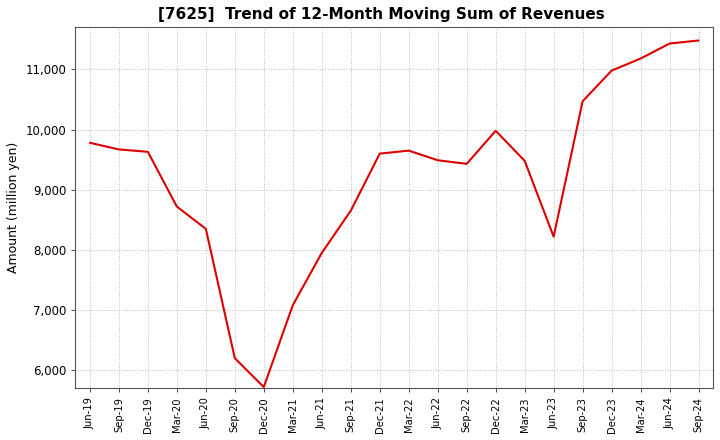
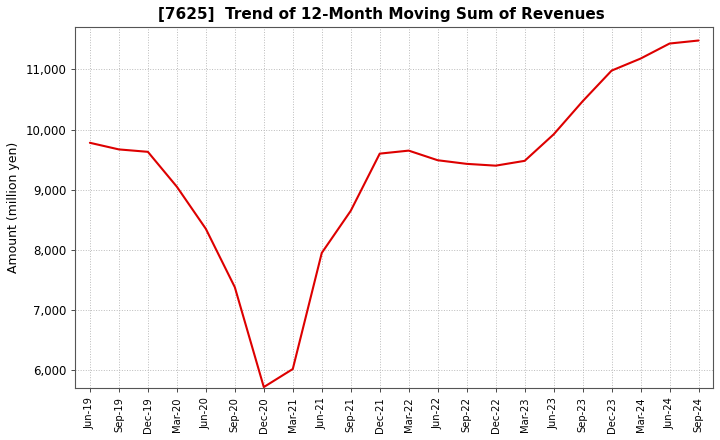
Mar-20: 8,720 -> 9,050
Sep-20: 6,200 -> 7,380
Mar-21: 7,080 -> 6,020
Dec-22: 9,980 -> 9,400
Jun-23: 8,220 -> 9,920
